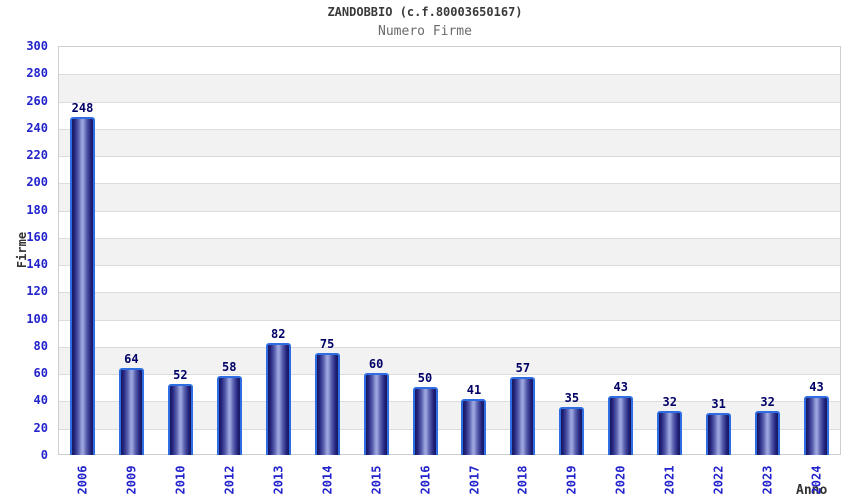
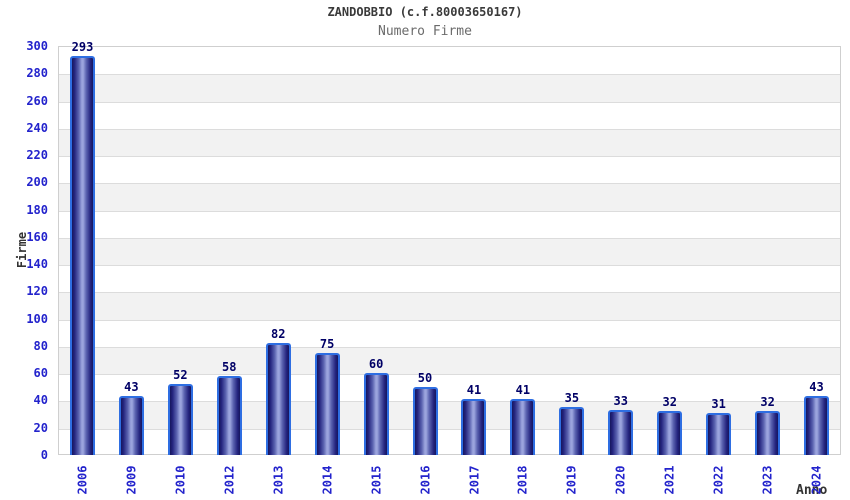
2006: 248 -> 293
2009: 64 -> 43
2018: 57 -> 41
2020: 43 -> 33
